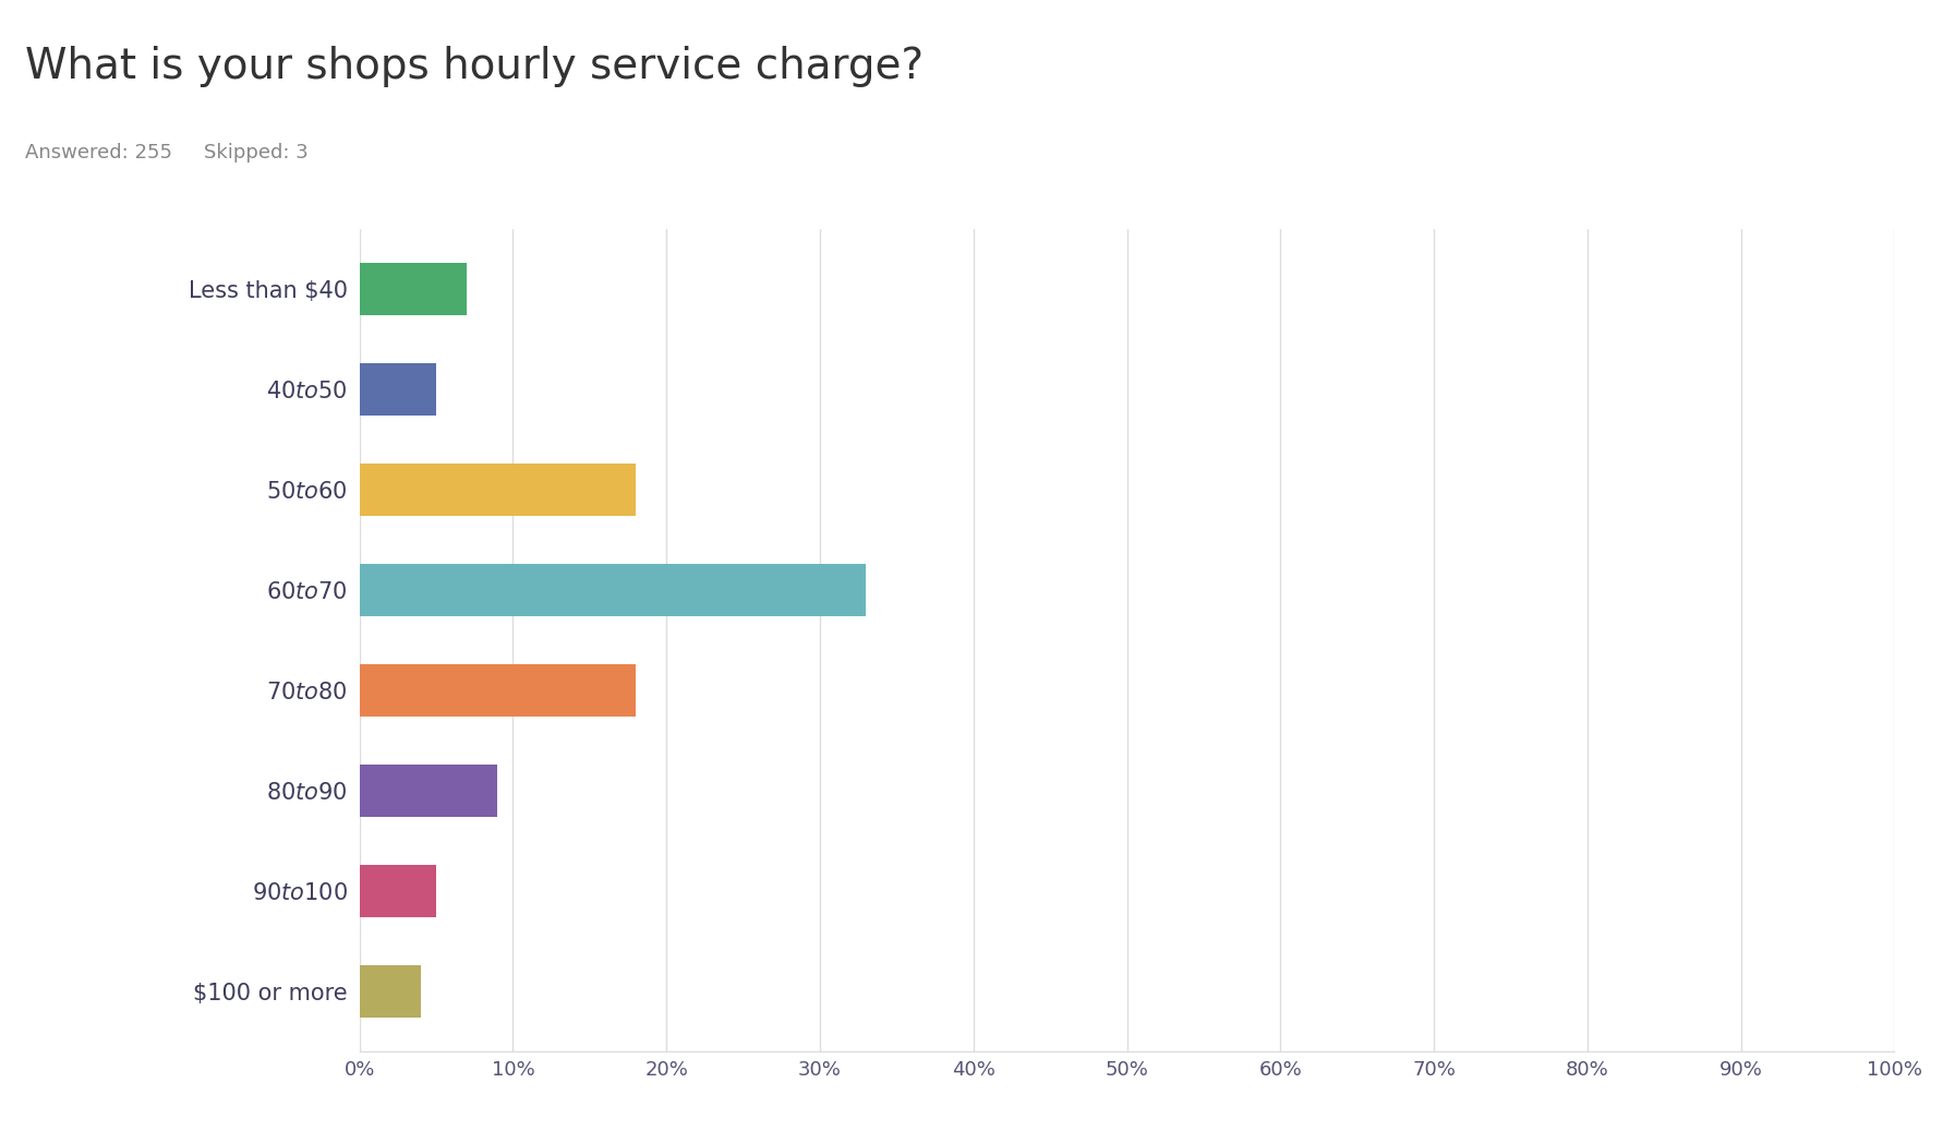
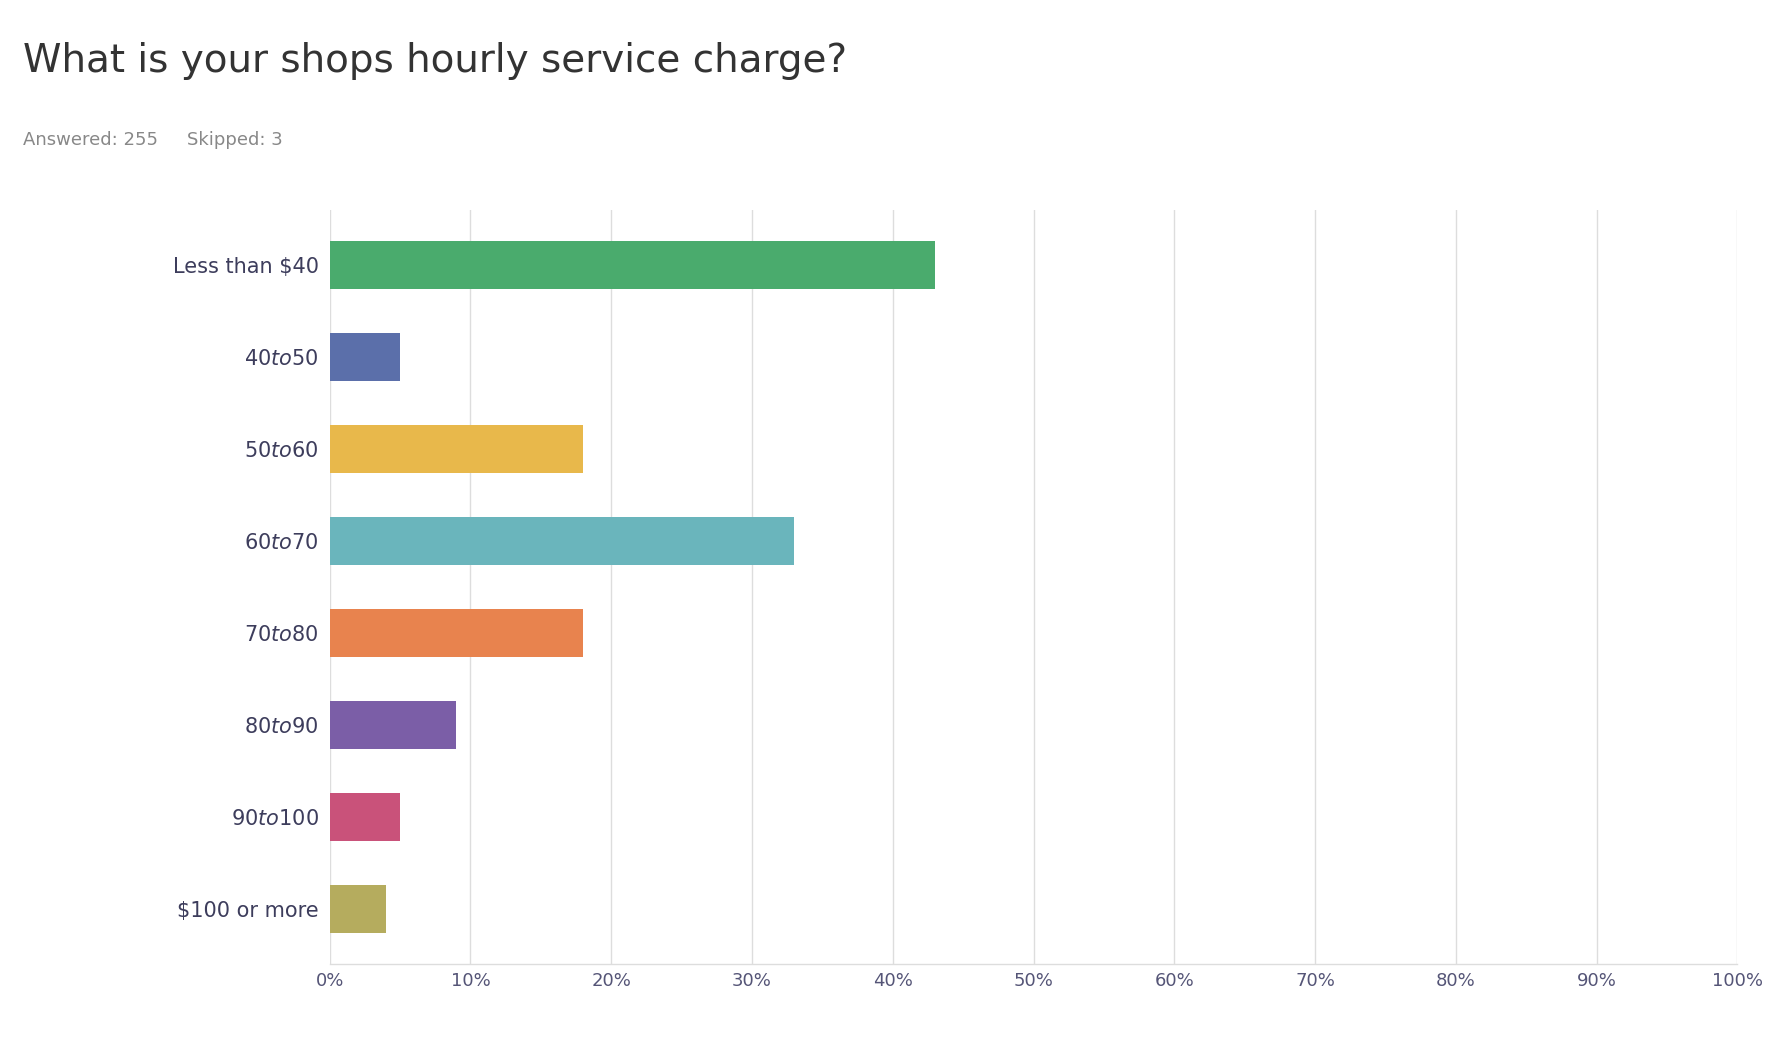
Less than $40: 7% -> 43%
